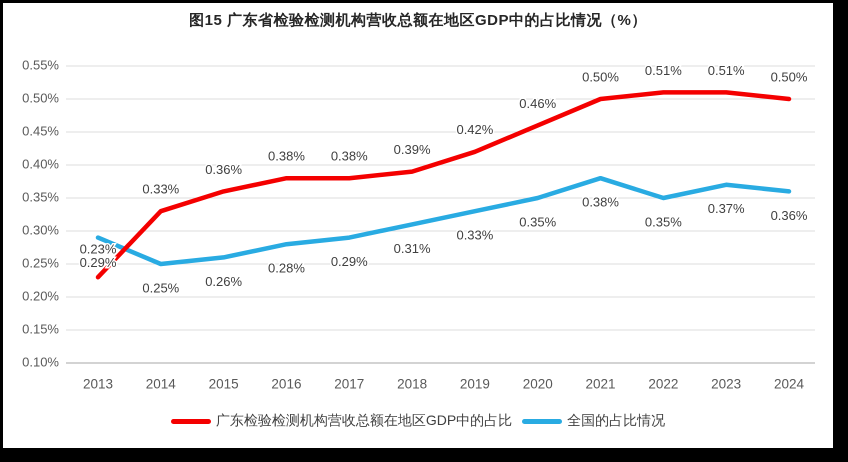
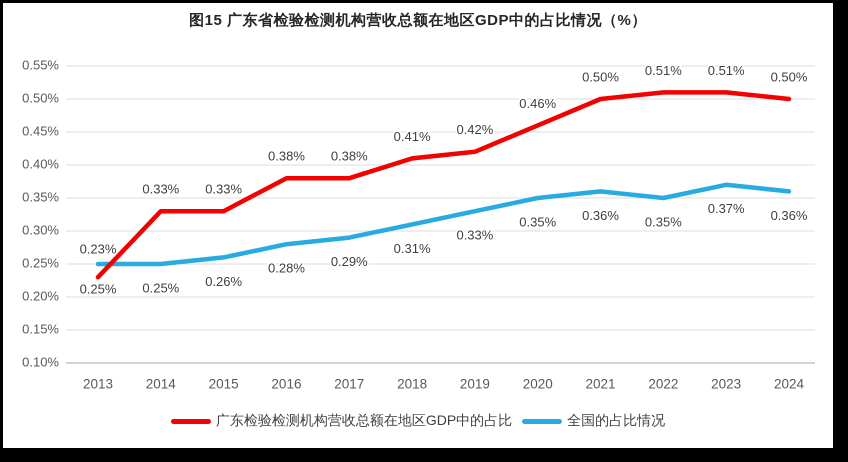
全国的占比情况/2013: 0.29% -> 0.25%
广东检验检测机构营收总额在地区GDP中的占比/2015: 0.36% -> 0.33%
广东检验检测机构营收总额在地区GDP中的占比/2018: 0.39% -> 0.41%
全国的占比情况/2021: 0.38% -> 0.36%
